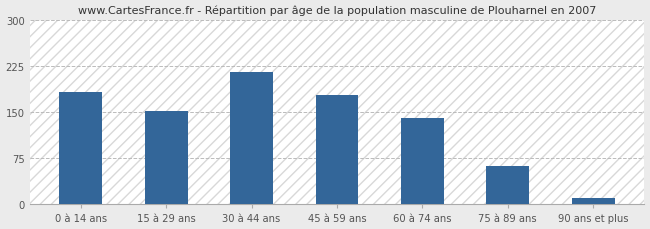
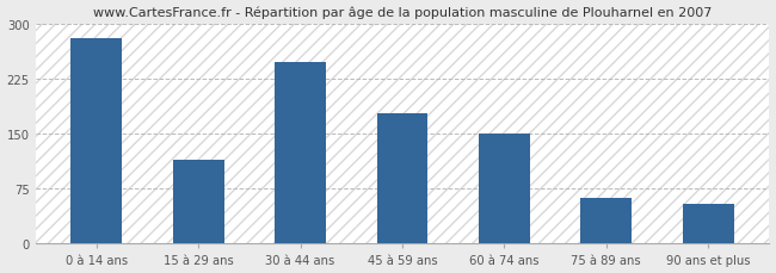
0 à 14 ans: 183 -> 280
15 à 29 ans: 152 -> 114
30 à 44 ans: 215 -> 248
60 à 74 ans: 140 -> 150
90 ans et plus: 10 -> 54
